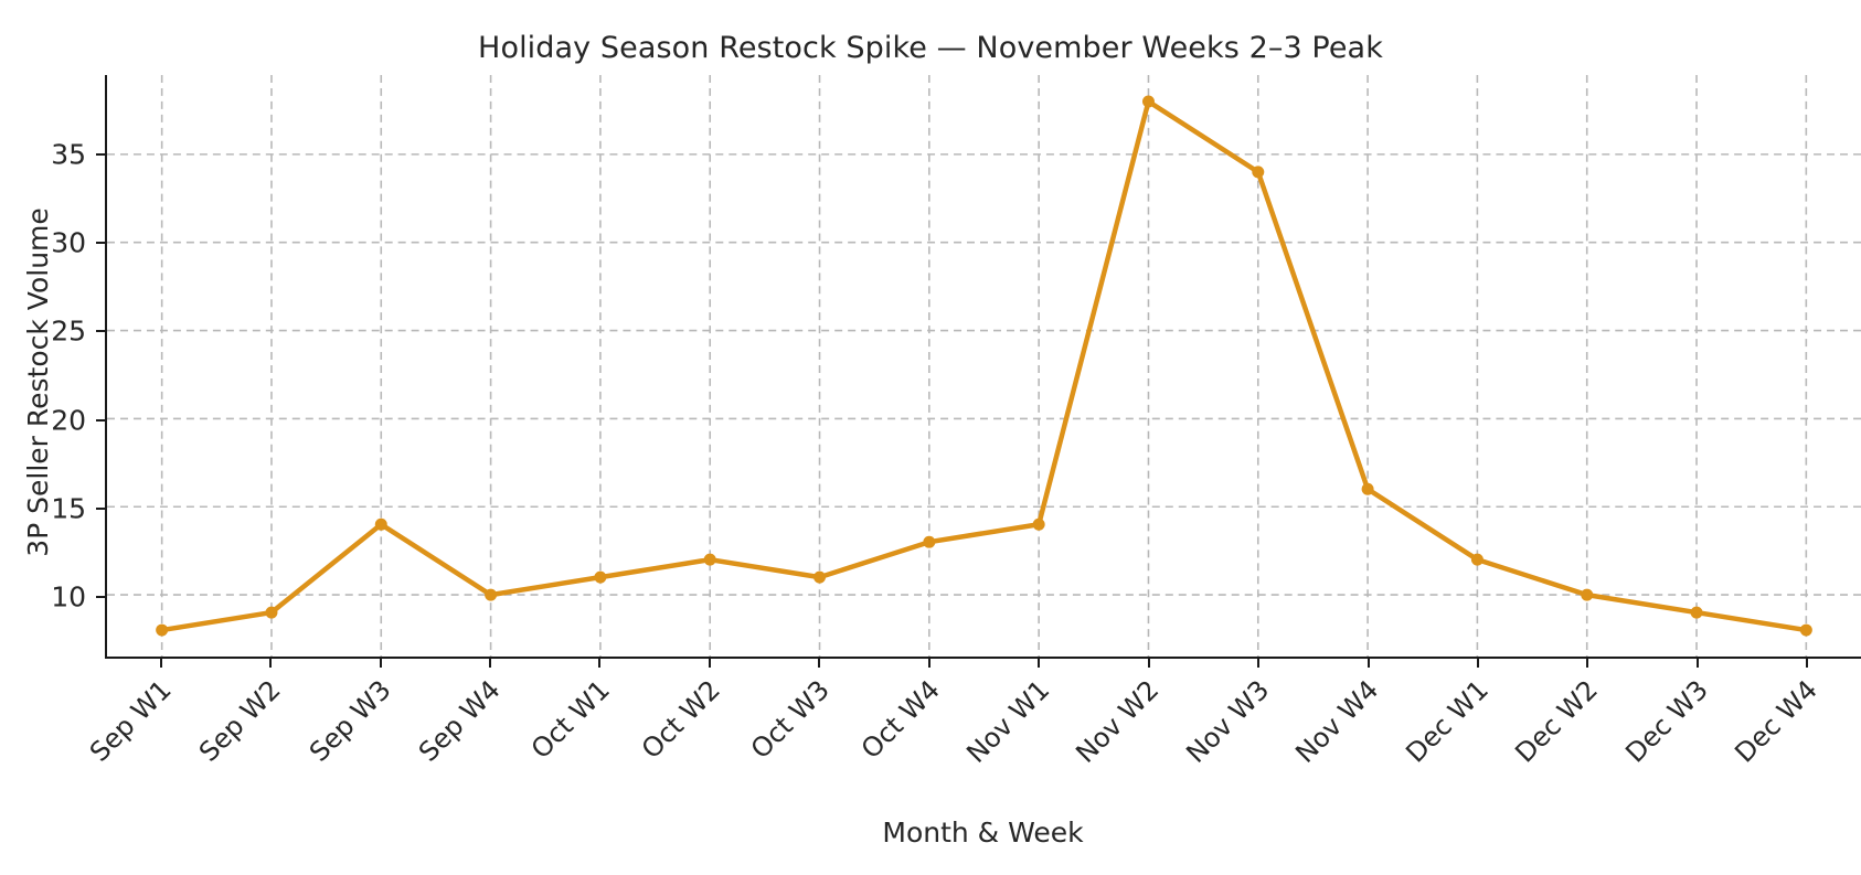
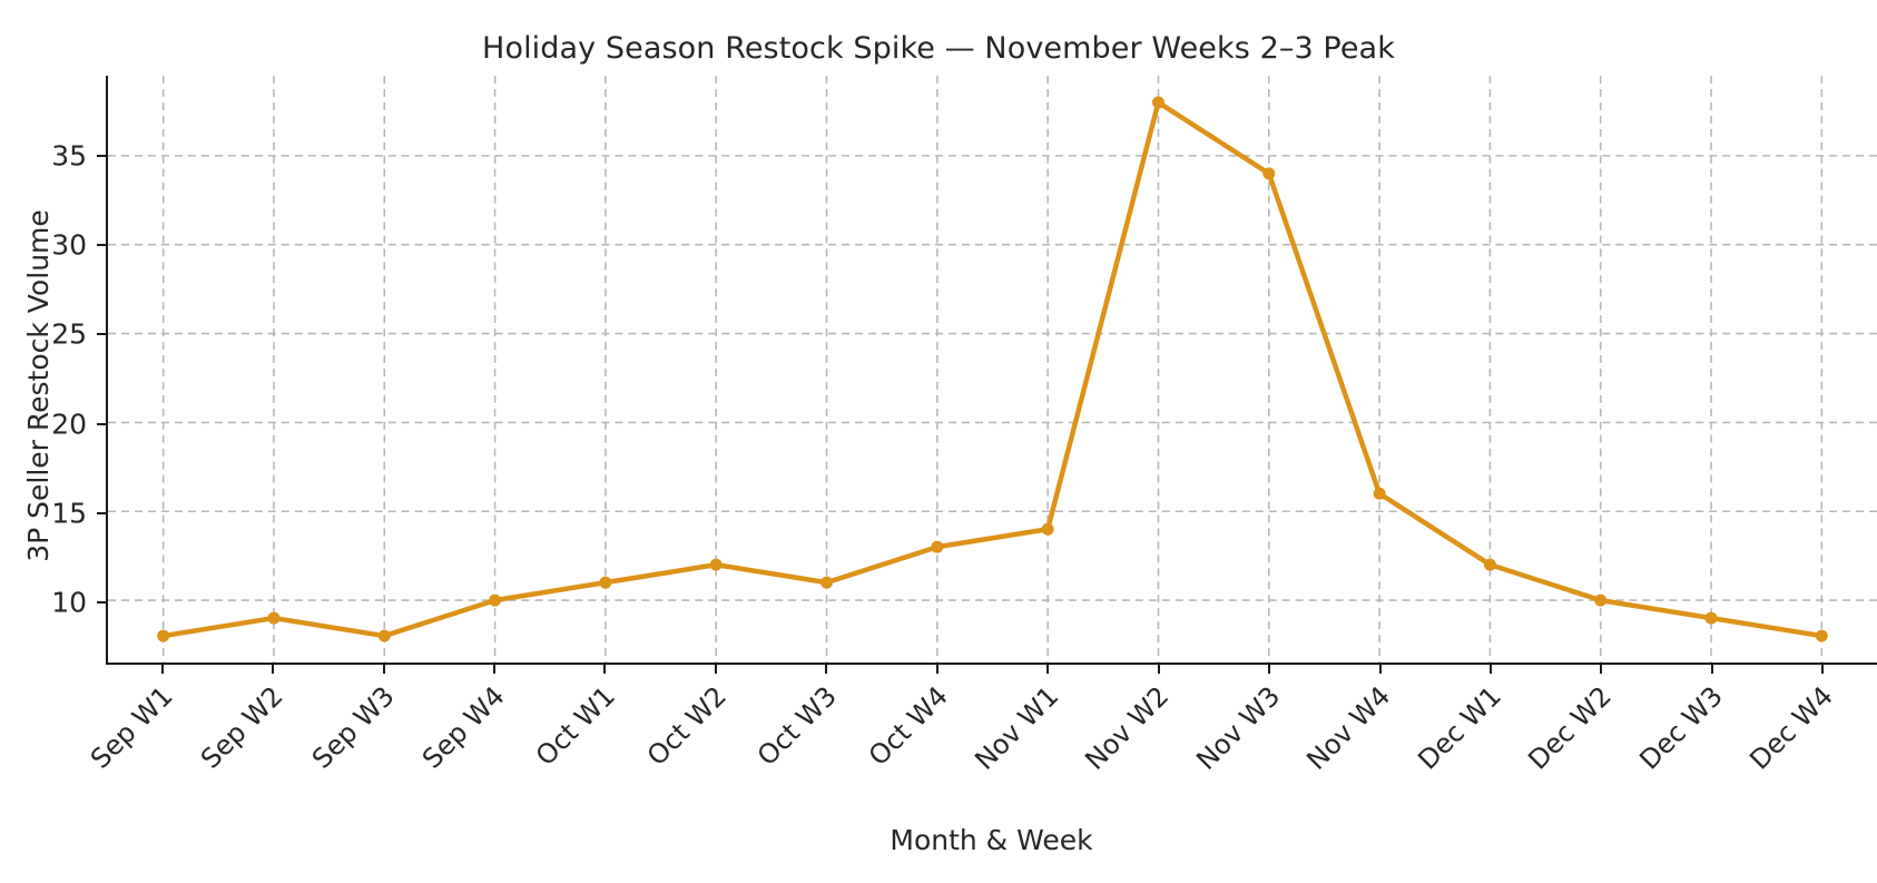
Sep W3: 14 -> 8
